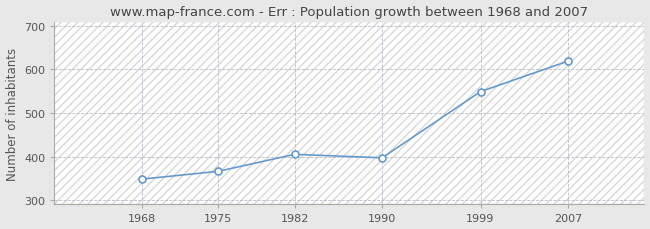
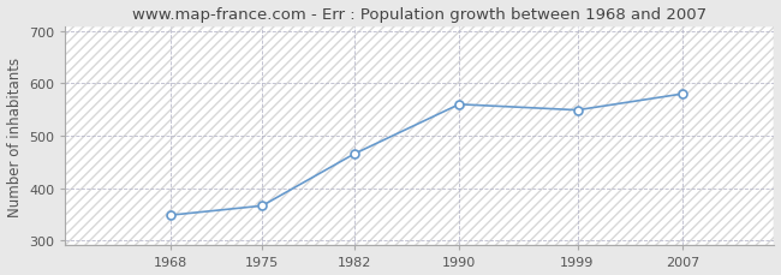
1982: 405 -> 465
1990: 397 -> 560
2007: 619 -> 580
